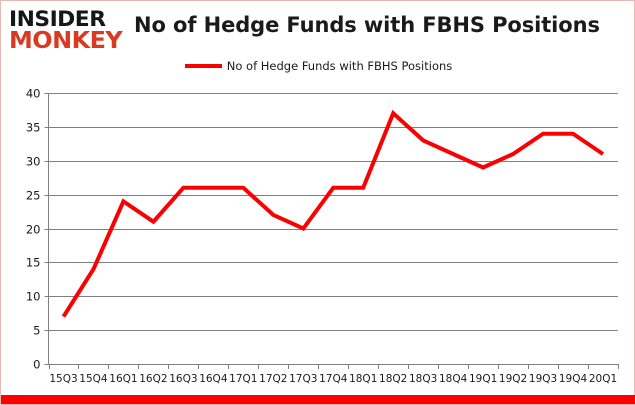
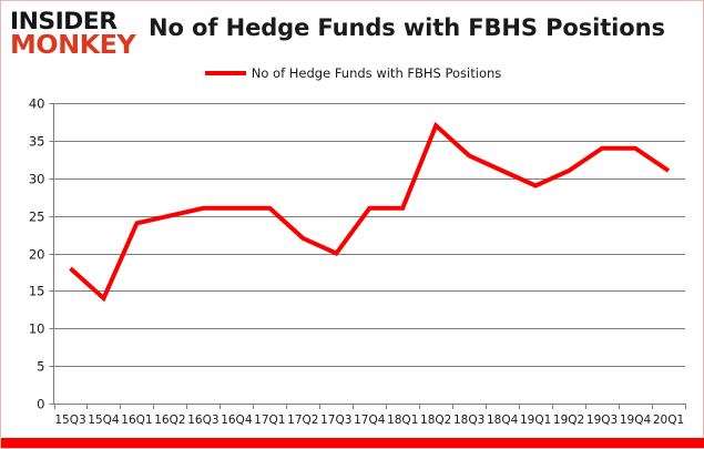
15Q3: 7 -> 18
16Q2: 21 -> 25
